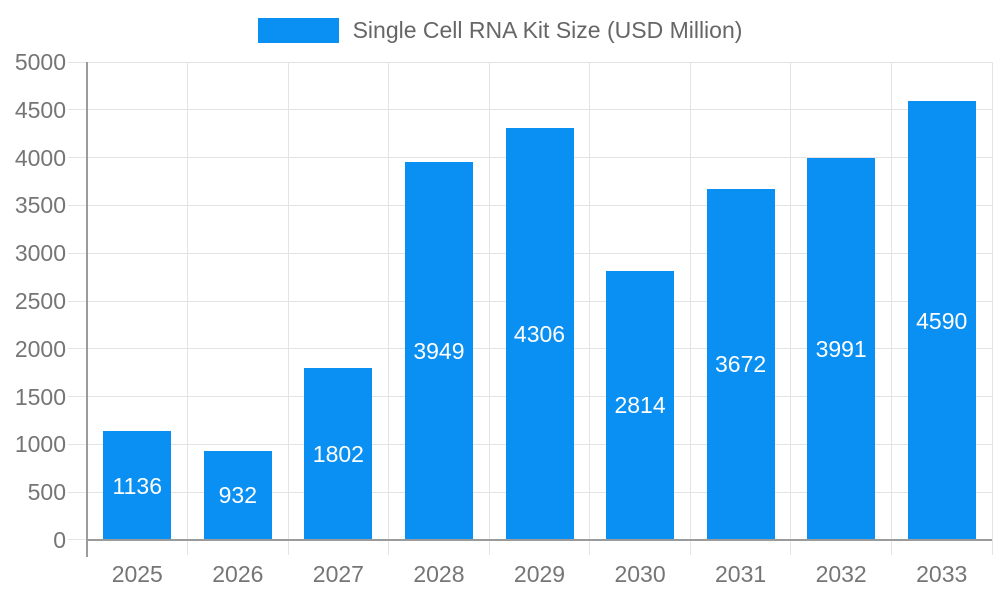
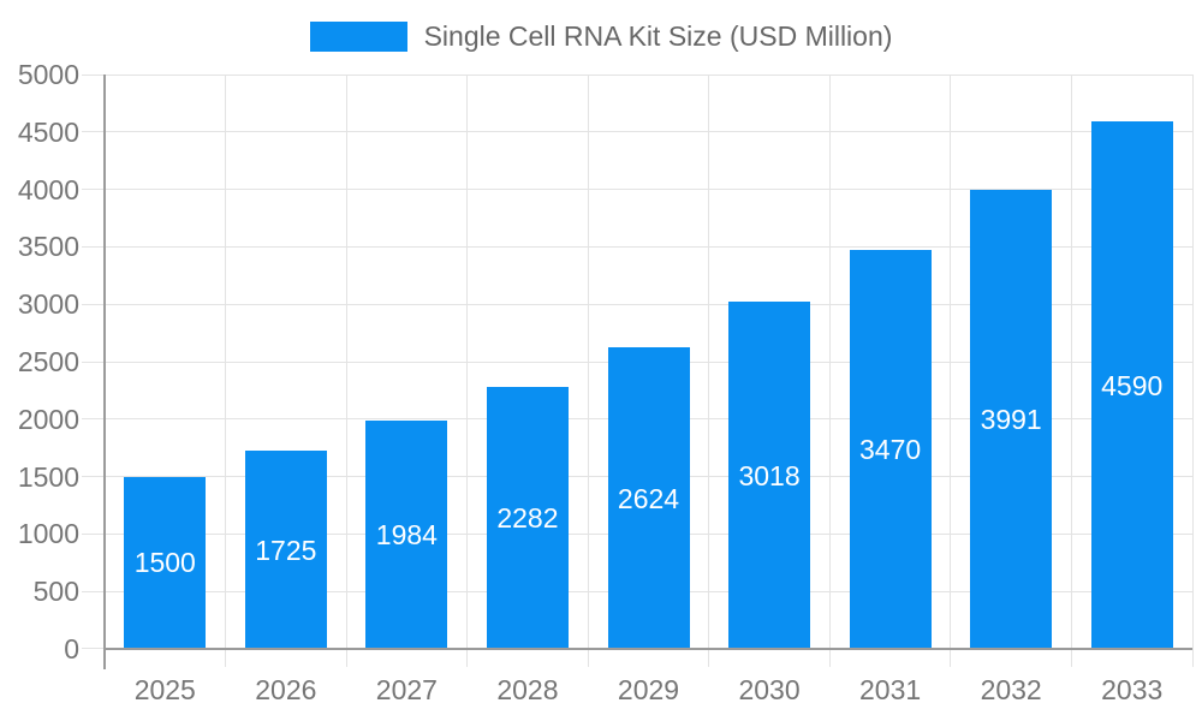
2025: 1136 -> 1500
2026: 932 -> 1725
2027: 1802 -> 1984
2028: 3949 -> 2282
2029: 4306 -> 2624
2030: 2814 -> 3018
2031: 3672 -> 3470
